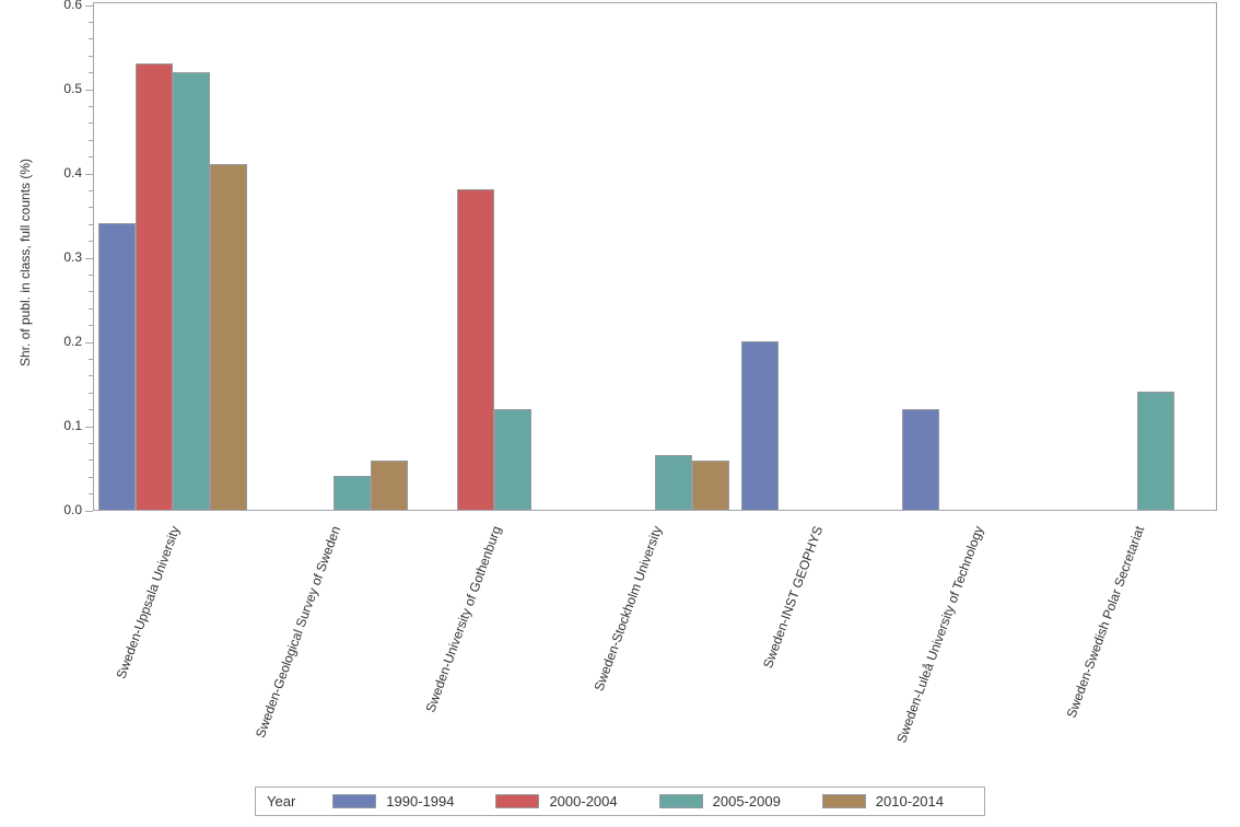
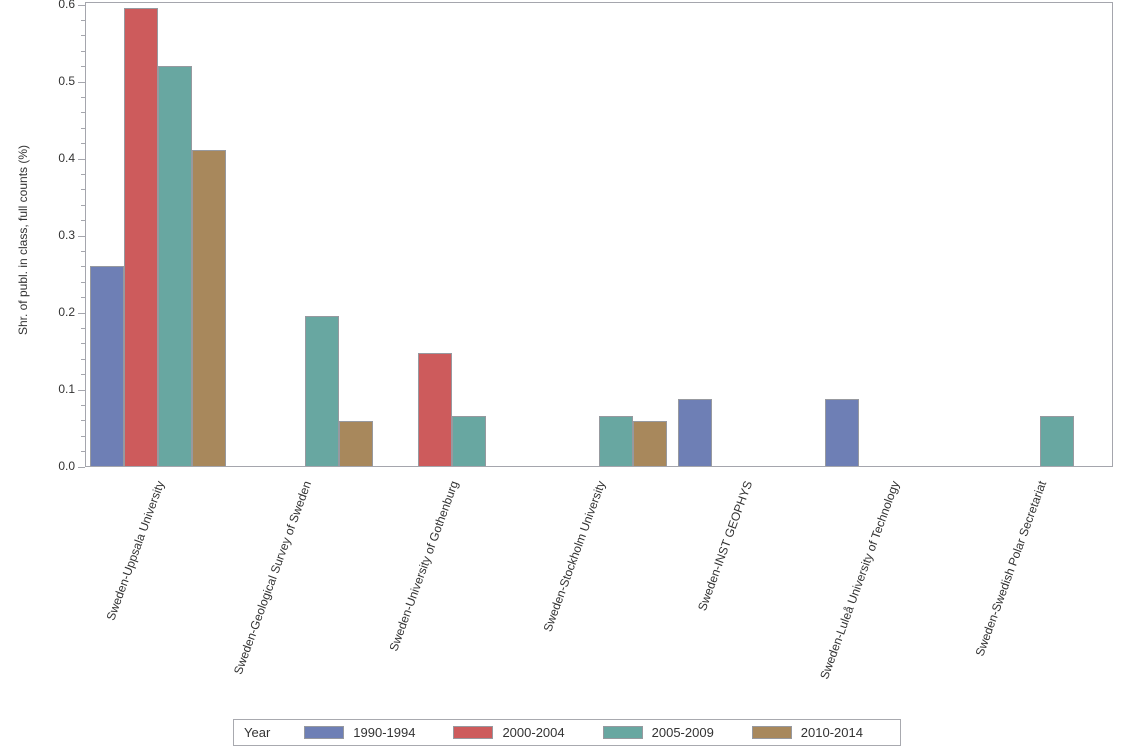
1990-1994/Sweden-Uppsala University: 0.34 -> 0.26
2000-2004/Sweden-Uppsala University: 0.53 -> 0.59
2005-2009/Sweden-Geological Survey of Sweden: 0.04 -> 0.20
2000-2004/Sweden-University of Gothenburg: 0.38 -> 0.15
2005-2009/Sweden-University of Gothenburg: 0.12 -> 0.07
1990-1994/Sweden-INST GEOPHYS: 0.20 -> 0.09
1990-1994/Sweden-Luleå University of Technology: 0.12 -> 0.09
2005-2009/Sweden-Swedish Polar Secretariat: 0.14 -> 0.07
